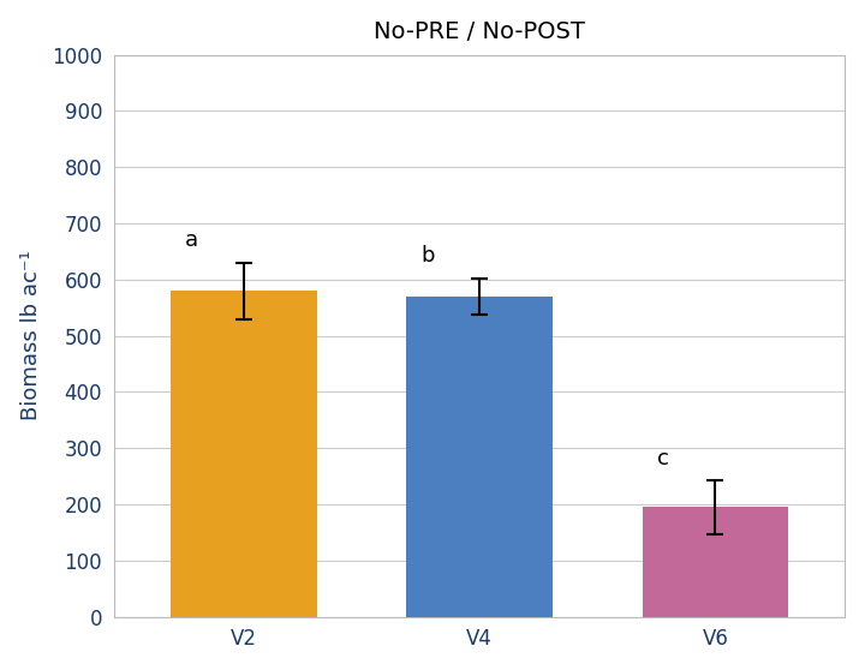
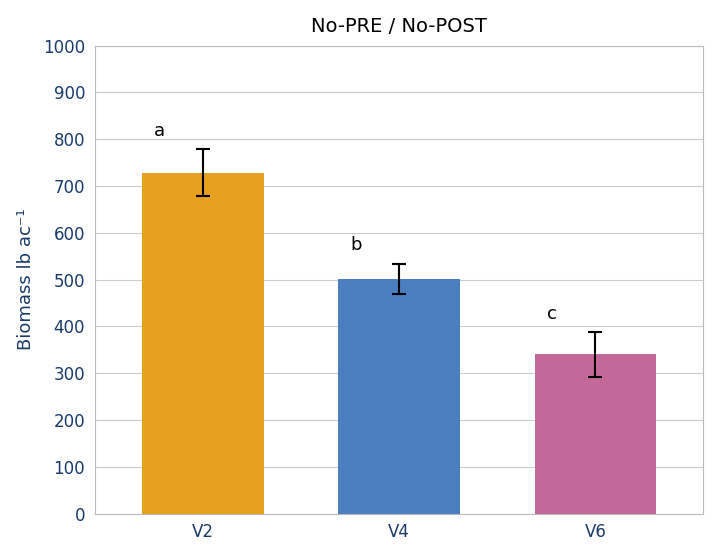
V2: 580 -> 728
V4: 570 -> 502
V6: 195 -> 340
